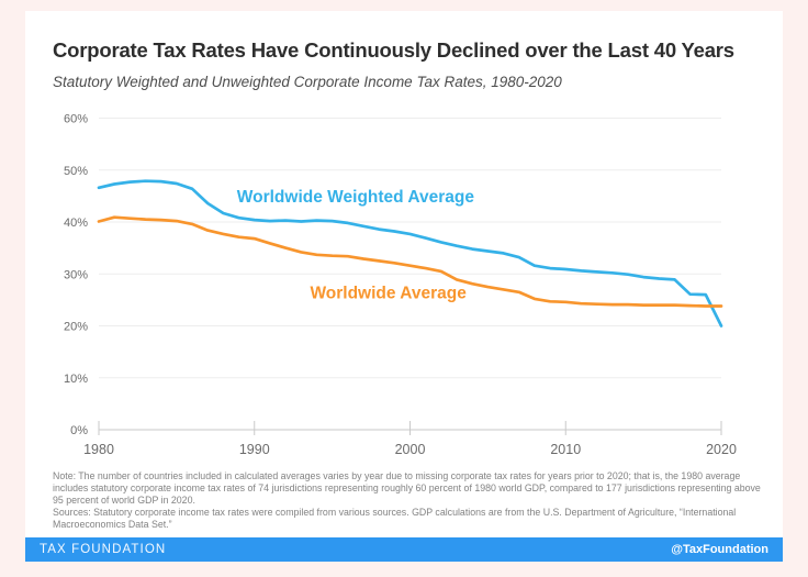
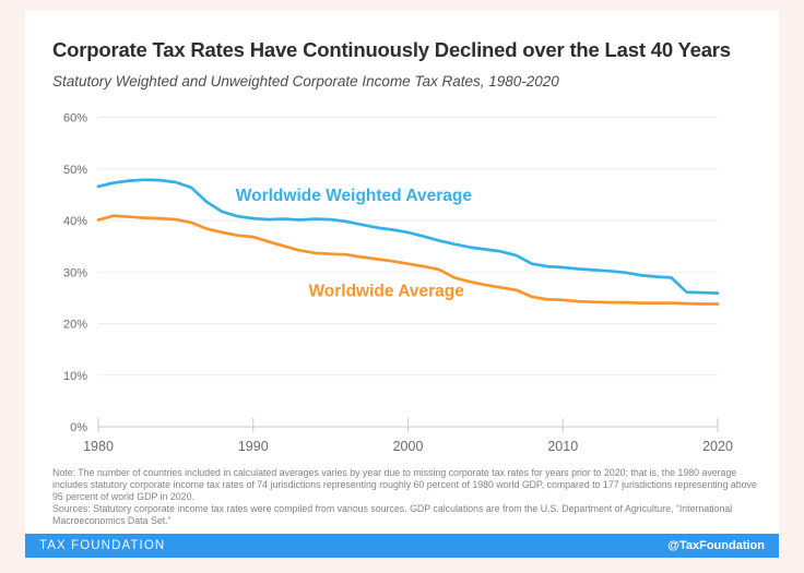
Worldwide Weighted Average/2020: 20% -> 26%
